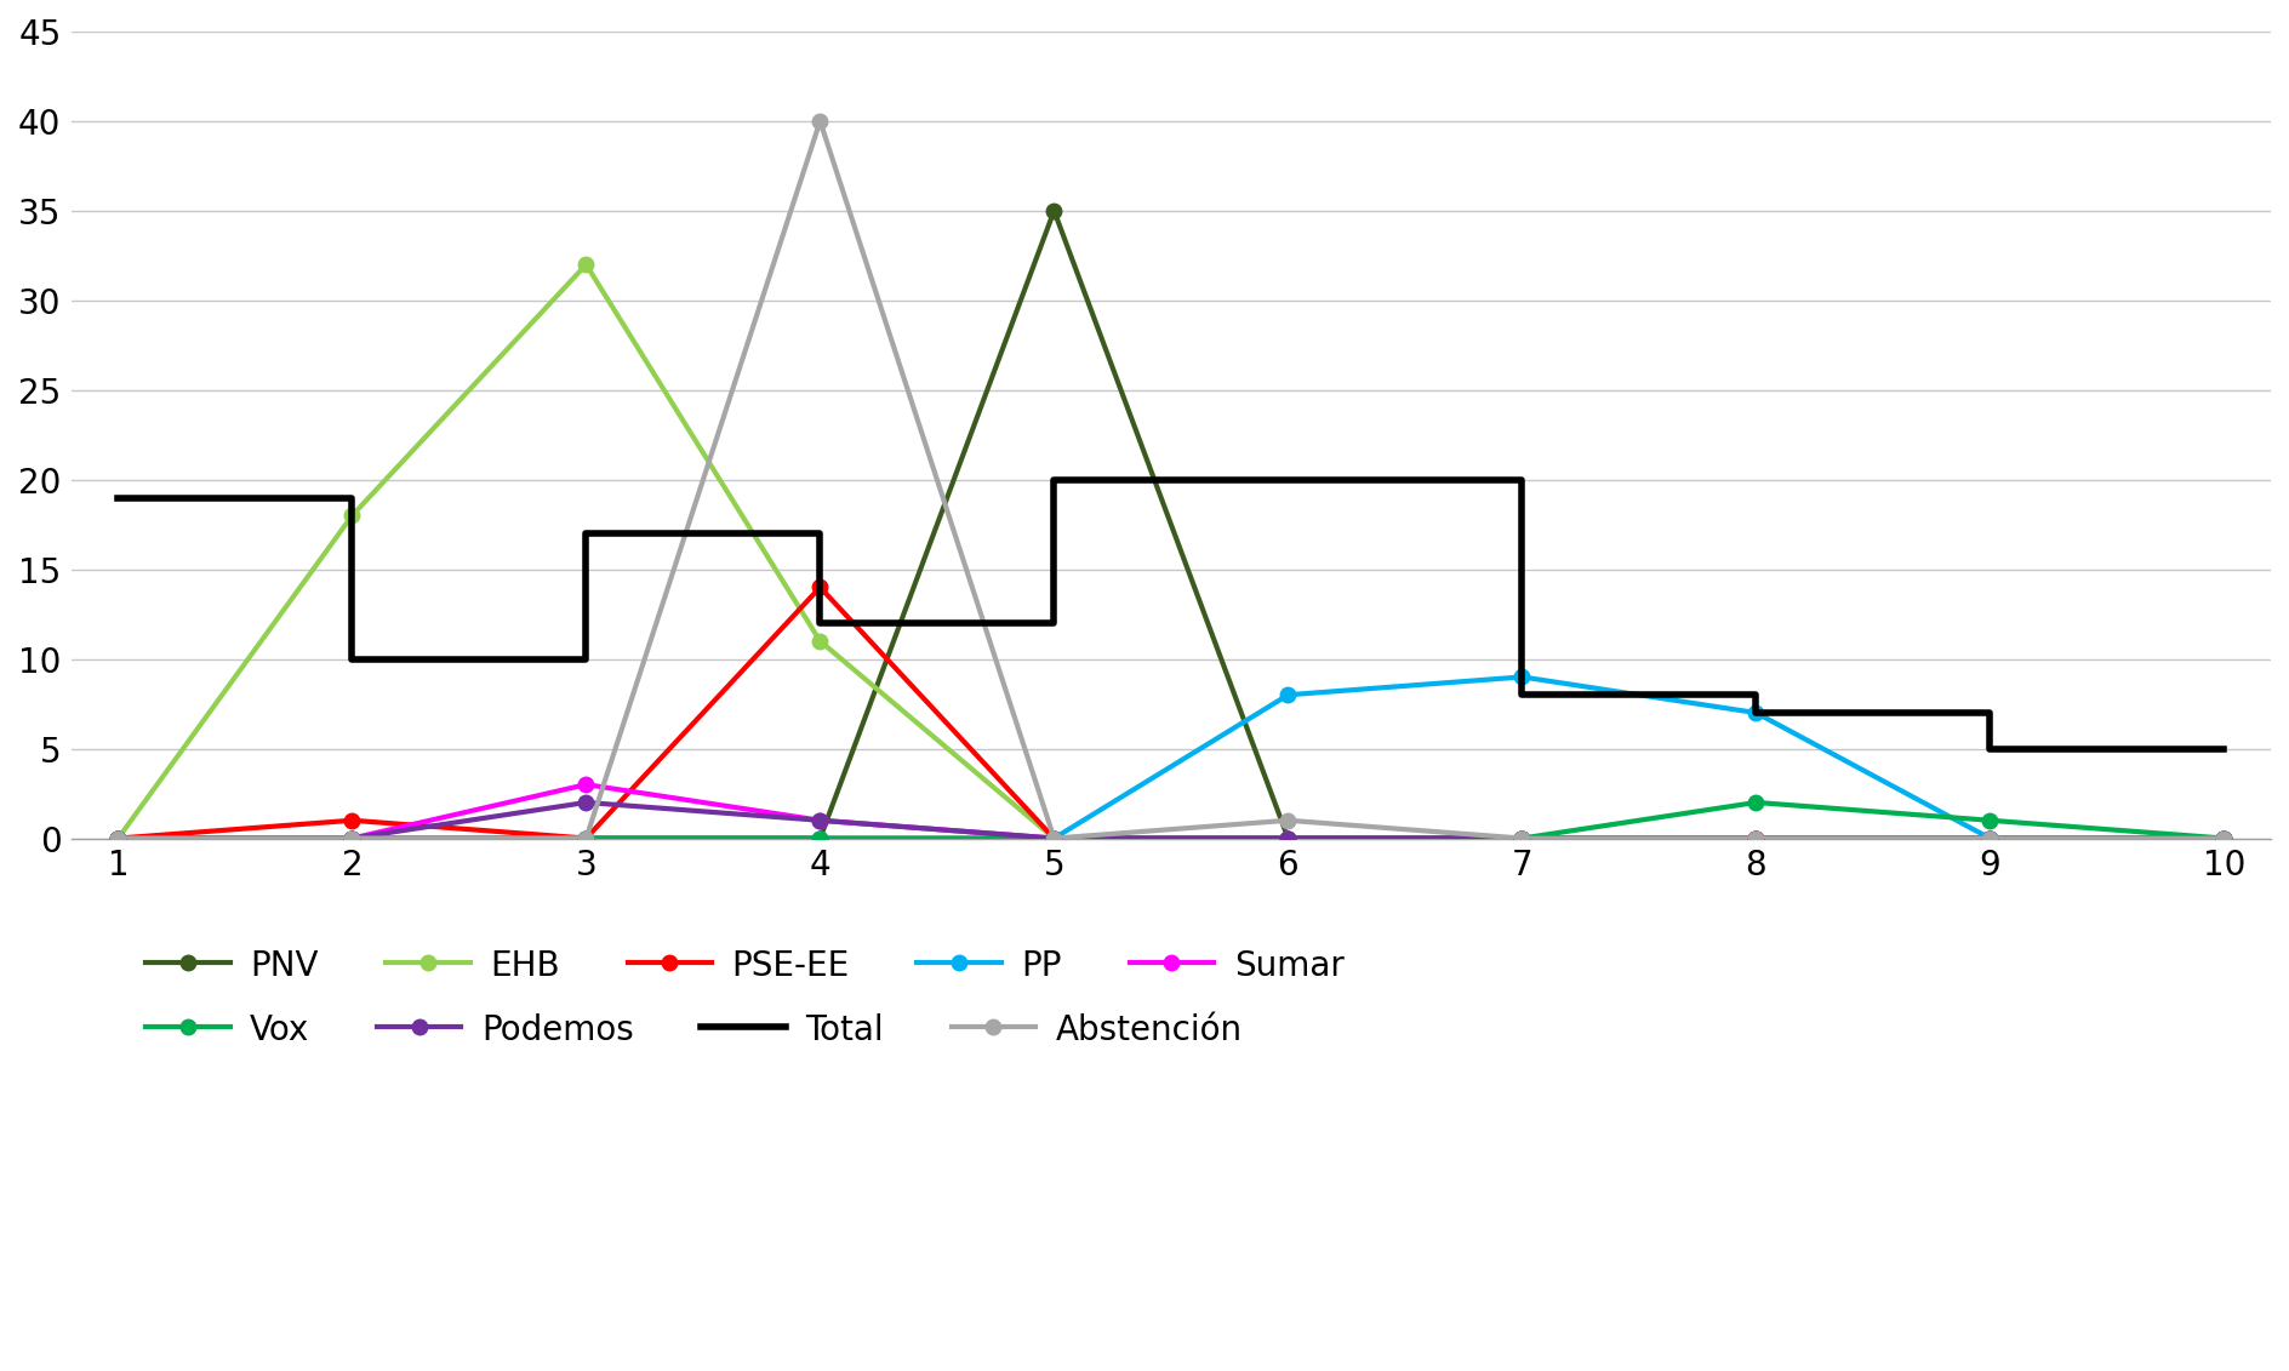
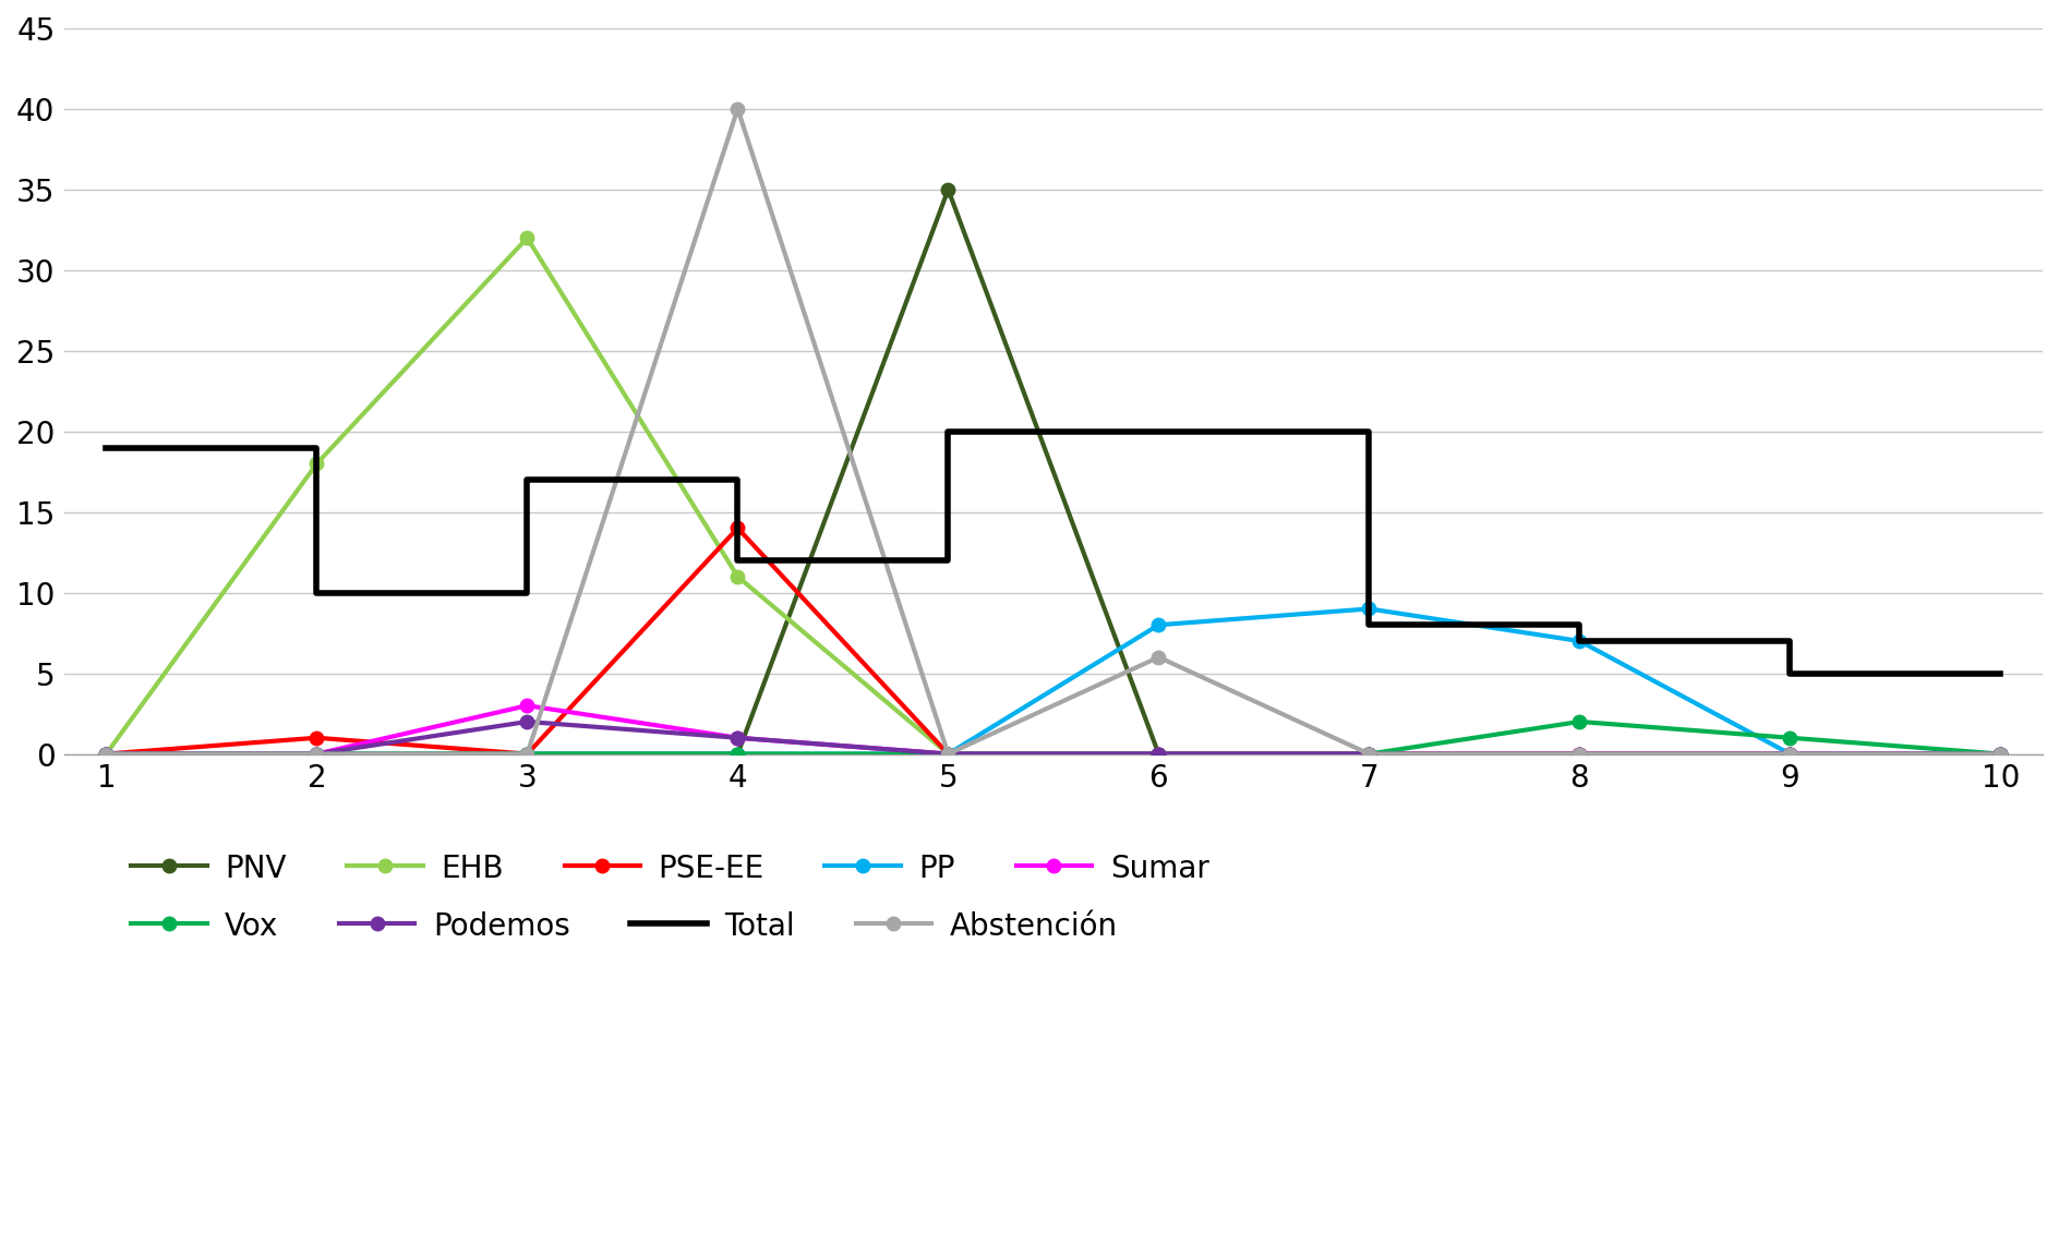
Abstención/6: 1 -> 6
